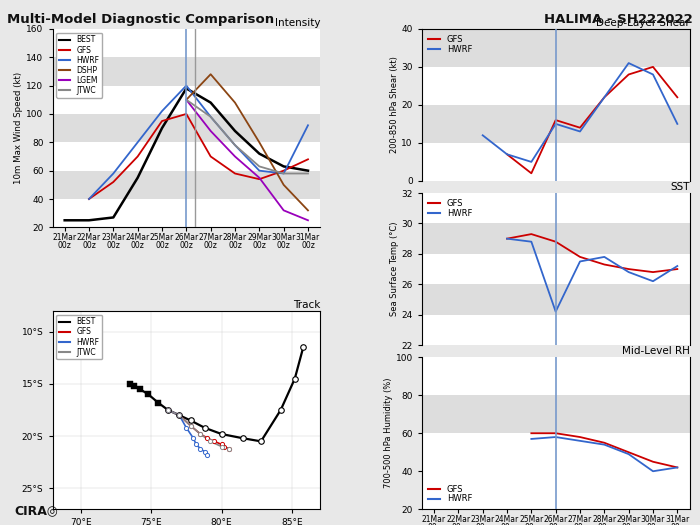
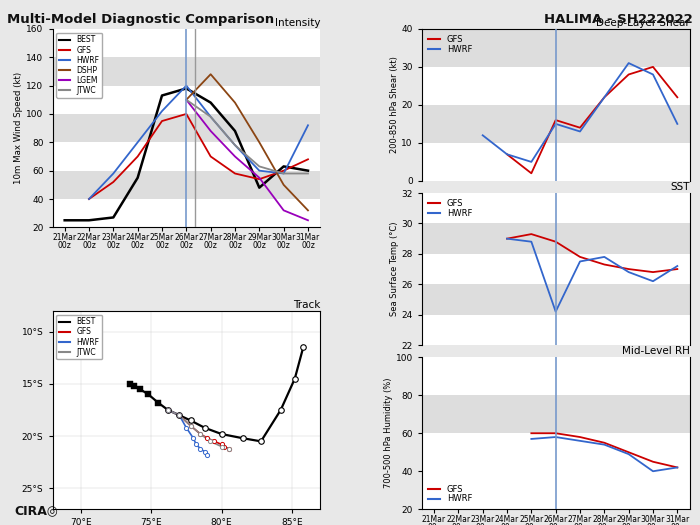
Intensity/BEST/25Mar 00z: 90 -> 113
Intensity/BEST/29Mar 00z: 72 -> 48
